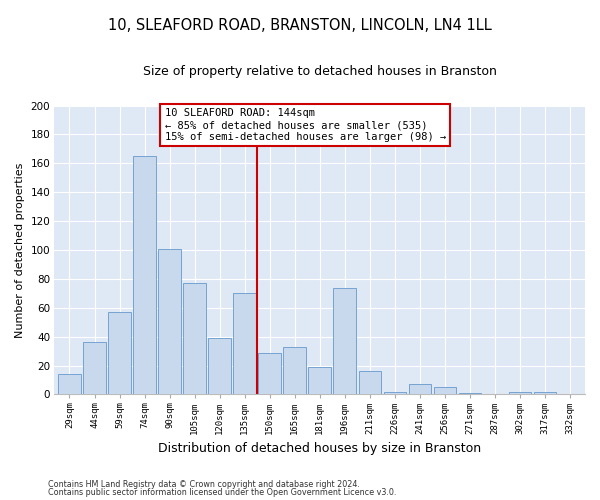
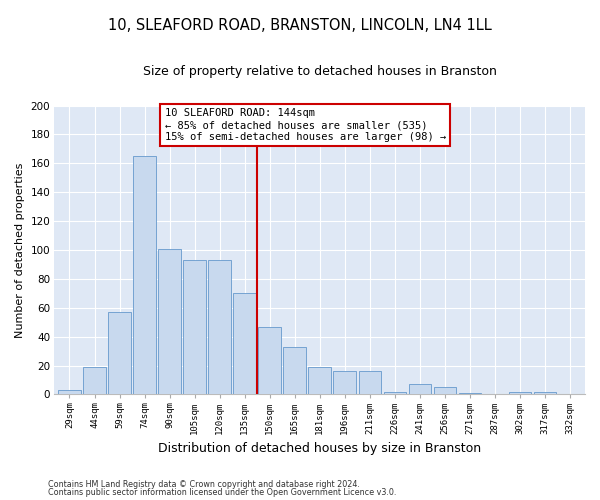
29sqm: 14 -> 3
44sqm: 36 -> 19
105sqm: 77 -> 93
120sqm: 39 -> 93
150sqm: 29 -> 47
196sqm: 74 -> 16
